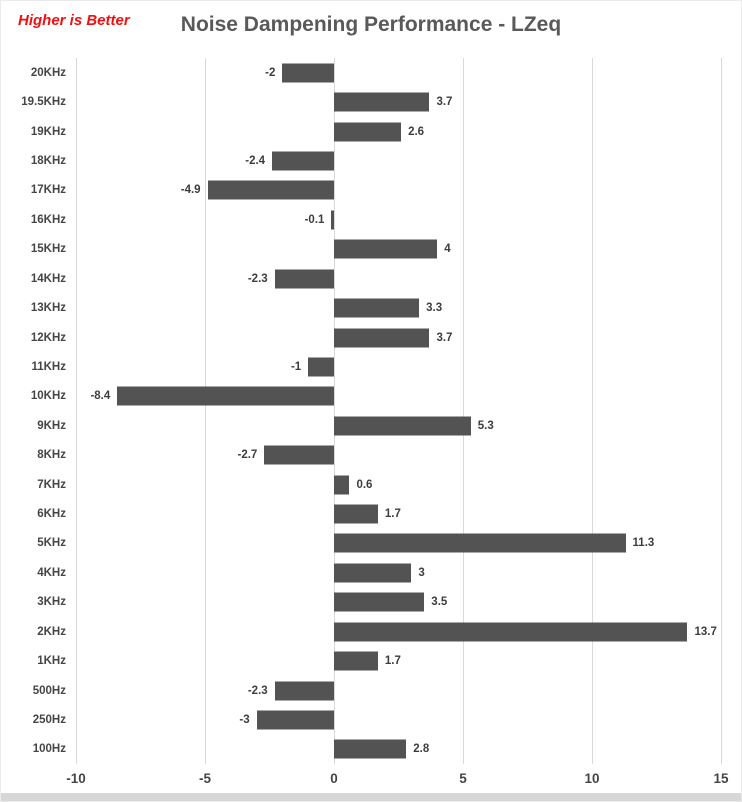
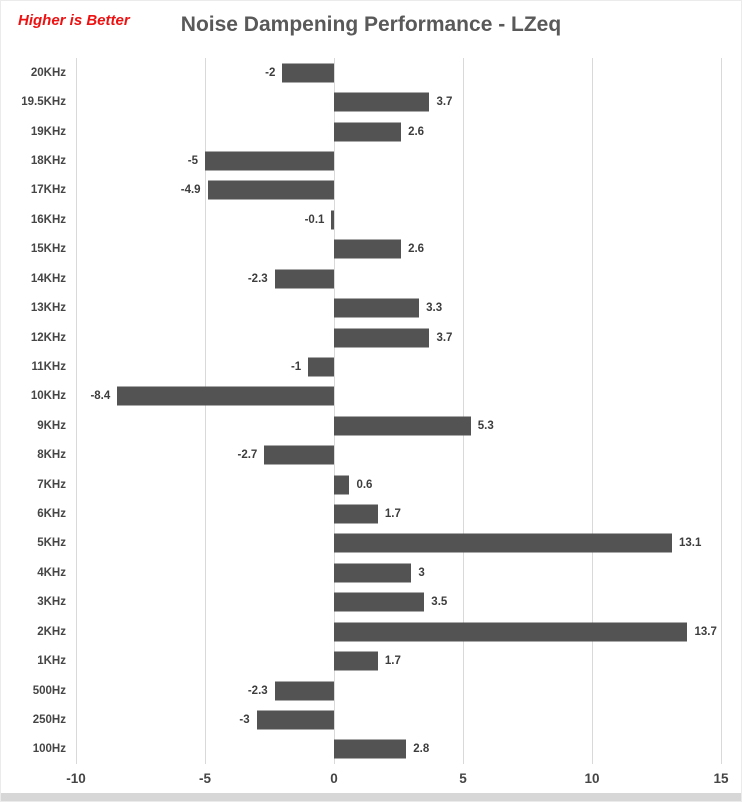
18KHz: -2.4 -> -5
15KHz: 4 -> 2.6
5KHz: 11.3 -> 13.1
